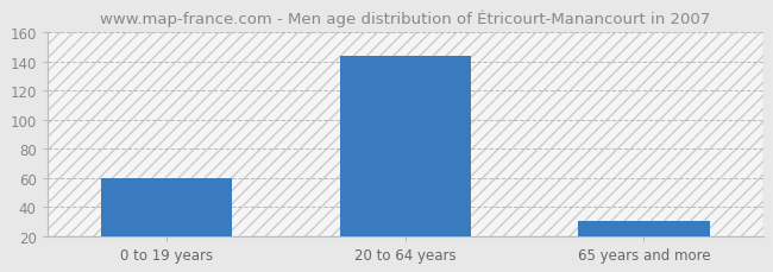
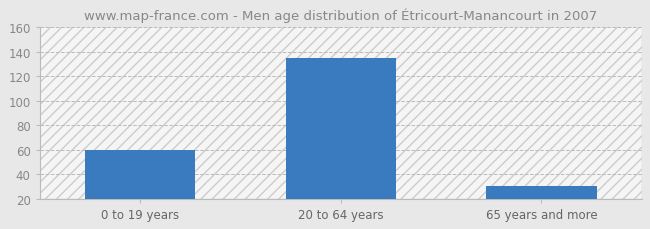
20 to 64 years: 144 -> 135
